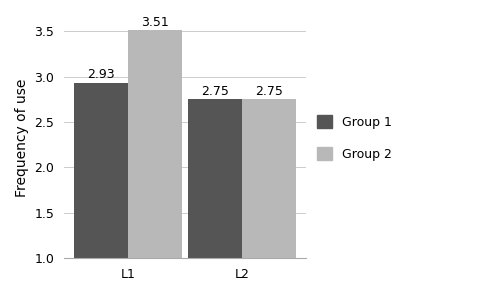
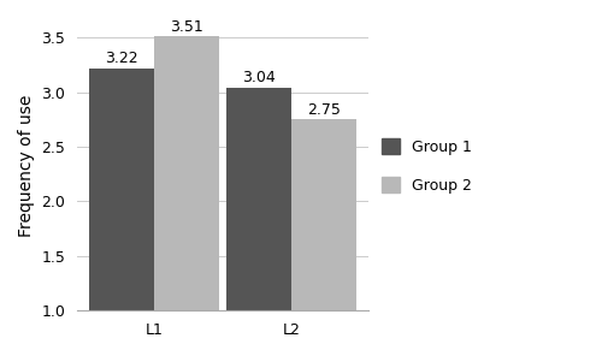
Group 1/L1: 2.93 -> 3.22
Group 1/L2: 2.75 -> 3.04
